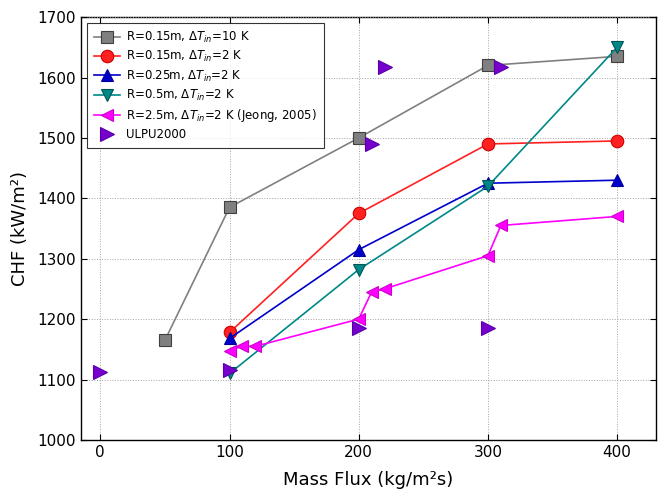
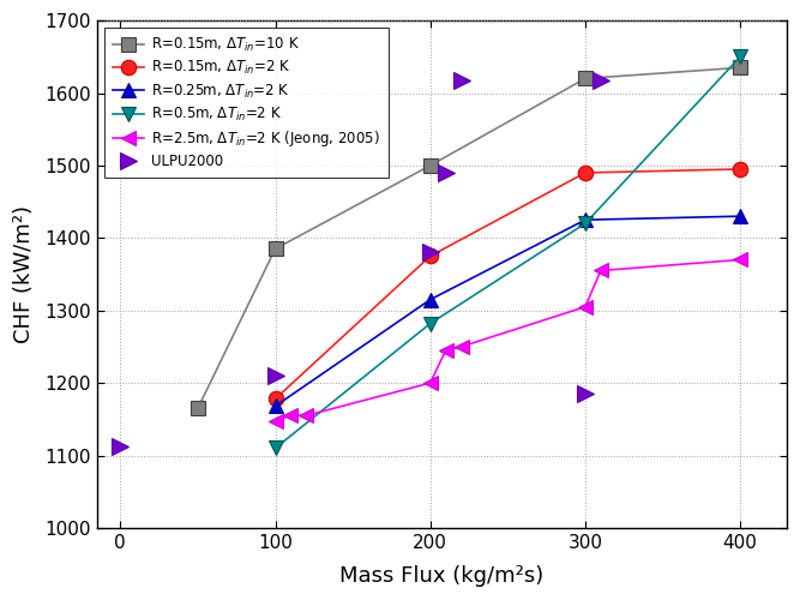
ULPU2000/100: 1115 -> 1210
ULPU2000/200: 1185 -> 1380
